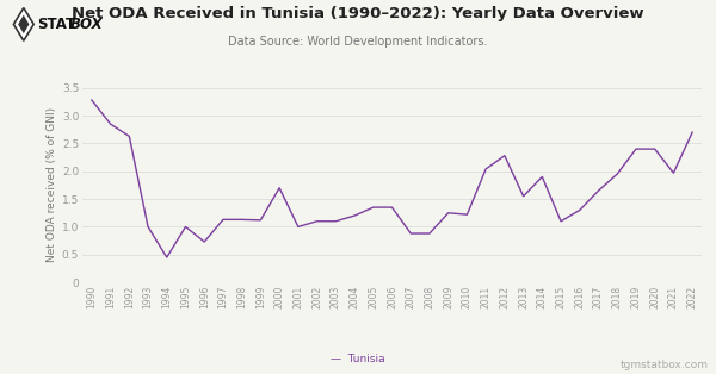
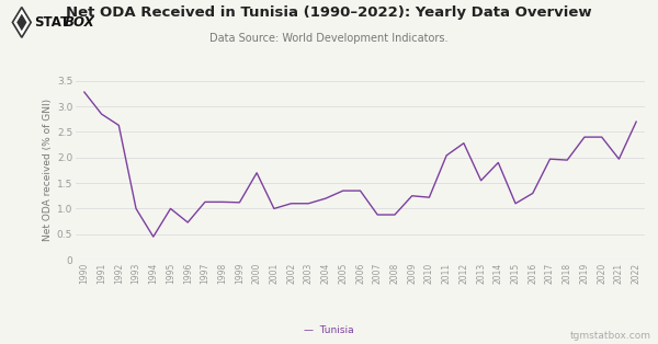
2017: 1.65 -> 1.97
